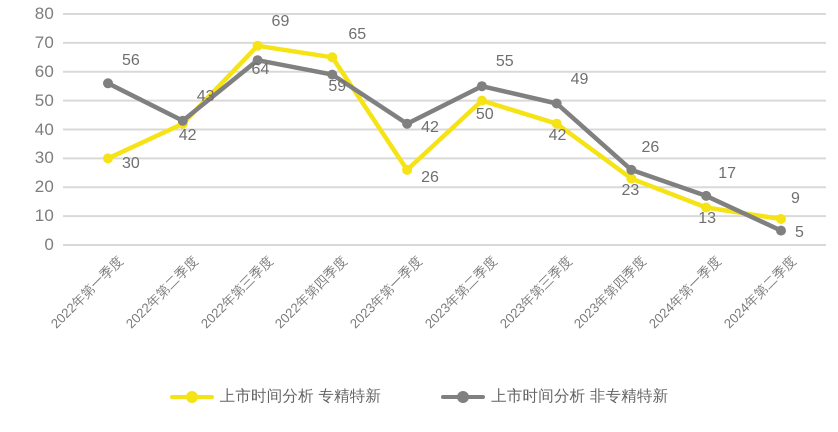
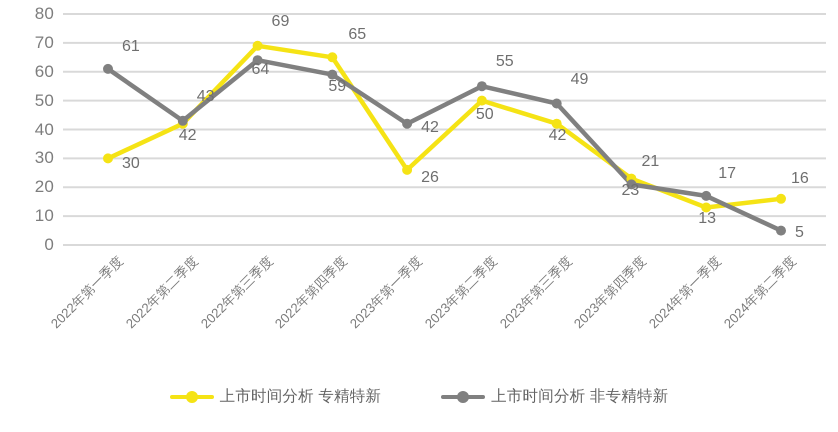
上市时间分析 非专精特新/2022年第一季度: 56 -> 61
上市时间分析 非专精特新/2023年第四季度: 26 -> 21
上市时间分析 专精特新/2024年第二季度: 9 -> 16
